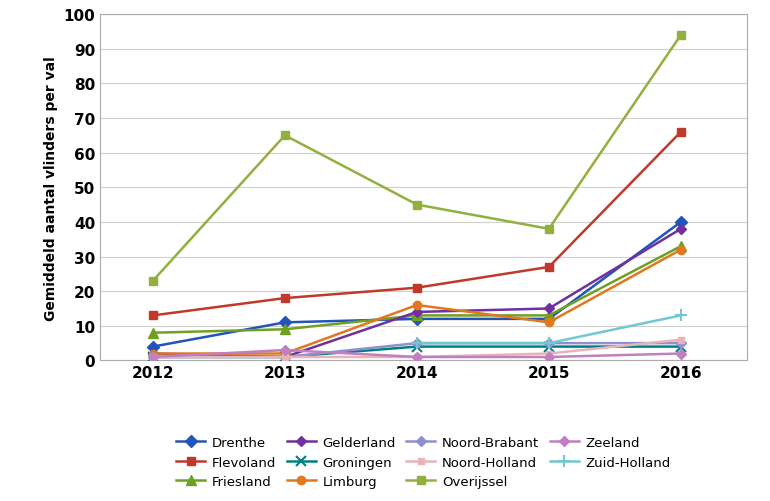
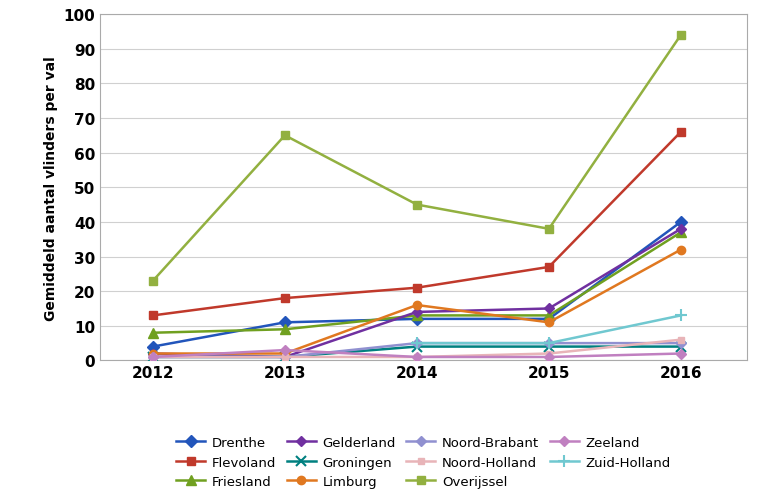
Friesland/2016: 33 -> 37
